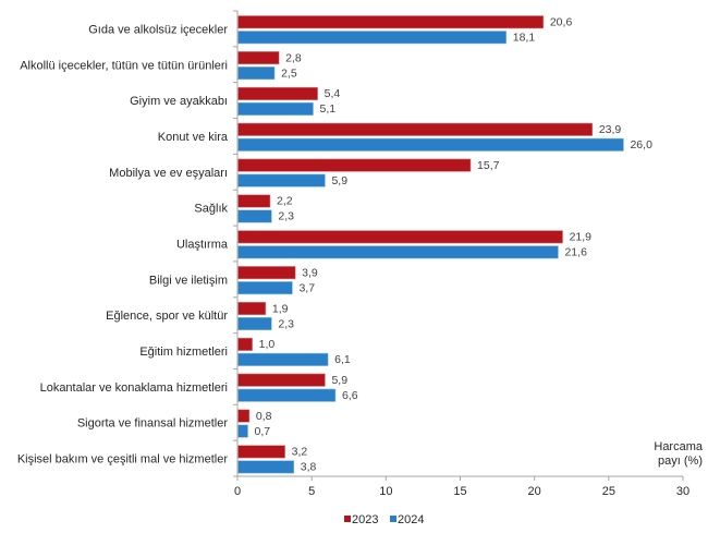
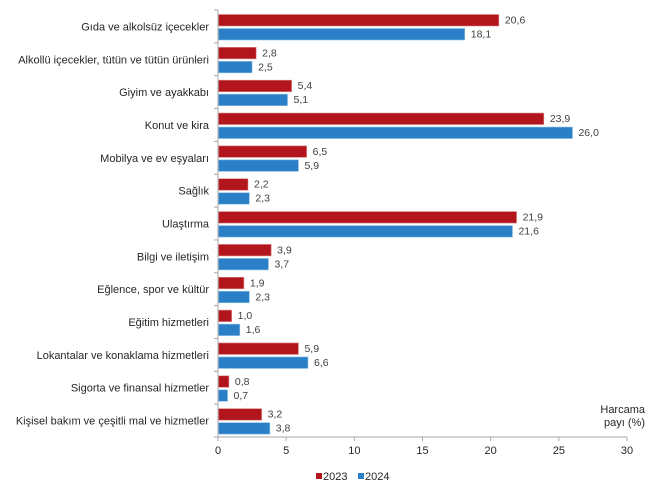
2023/Mobilya ve ev eşyaları: 15,7 -> 6,5
2024/Eğitim hizmetleri: 6,1 -> 1,6
